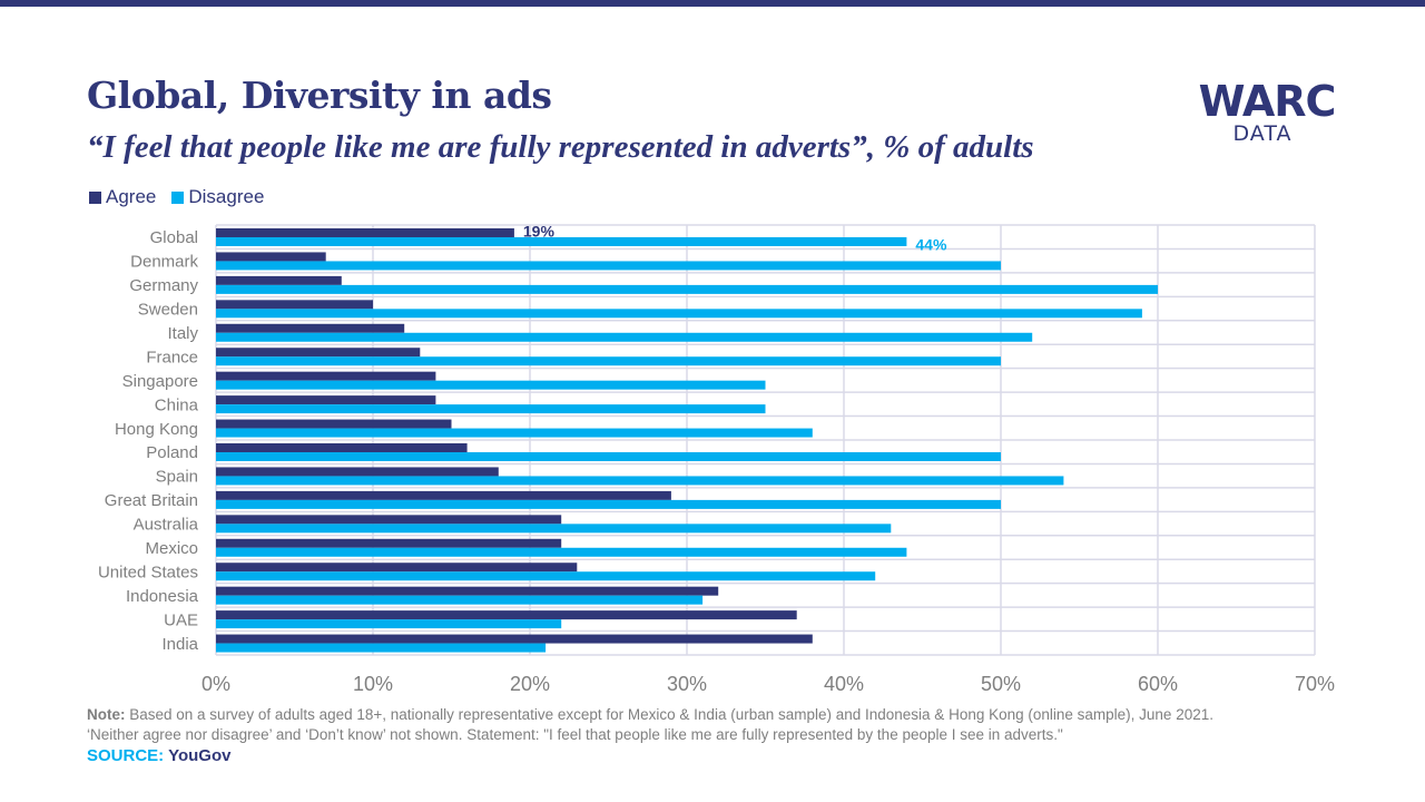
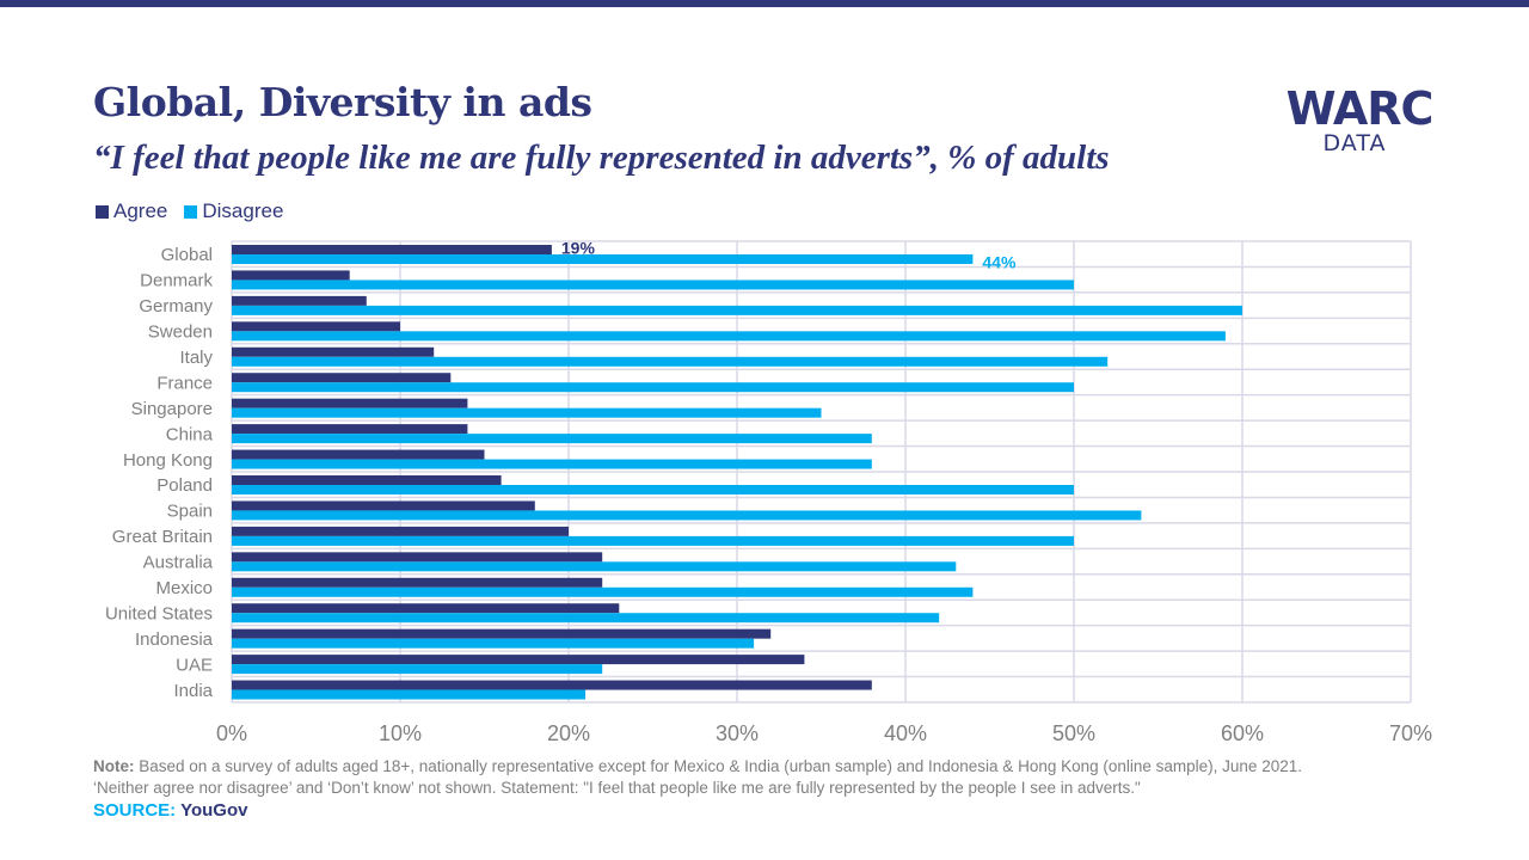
Disagree/China: 35% -> 38%
Agree/Great Britain: 29% -> 20%
Agree/UAE: 37% -> 34%
